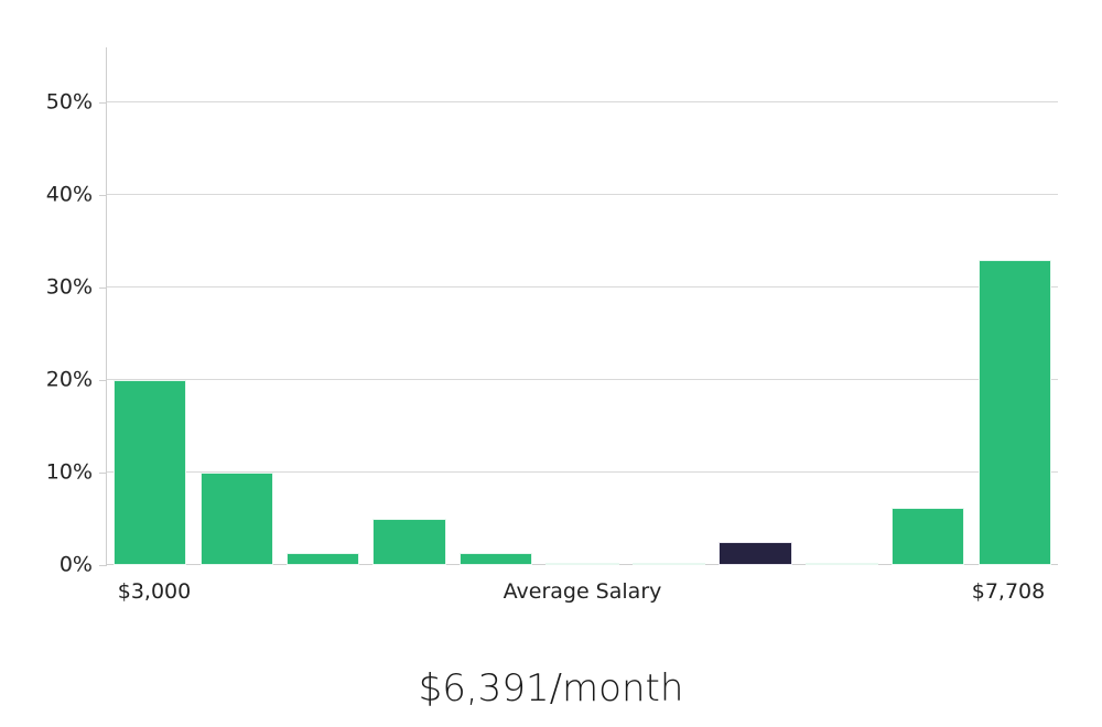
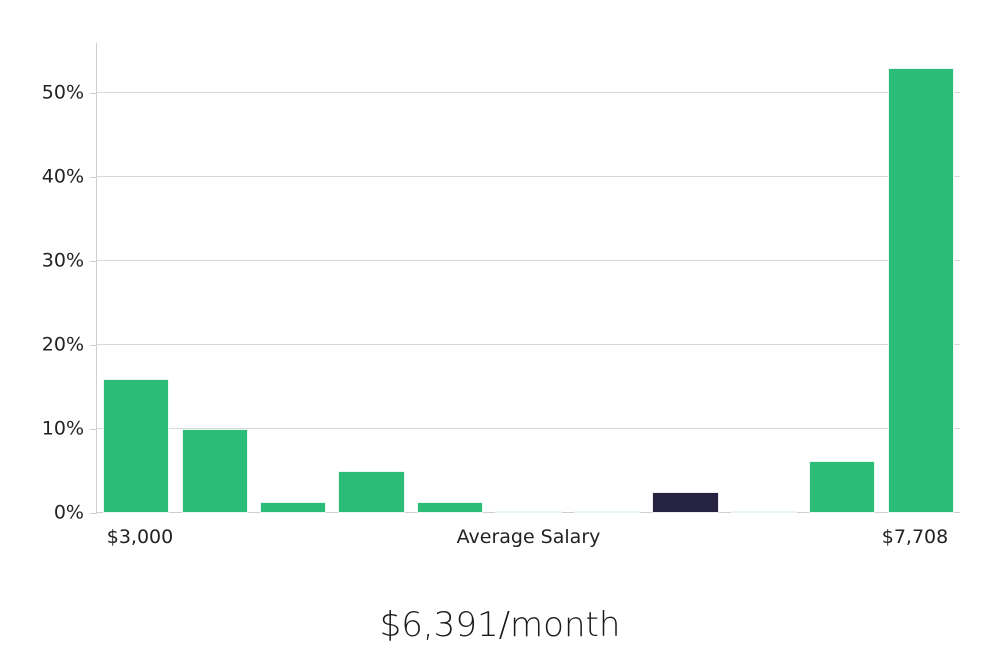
$3,000: 20% -> 16%
$7,708: 33% -> 53%
